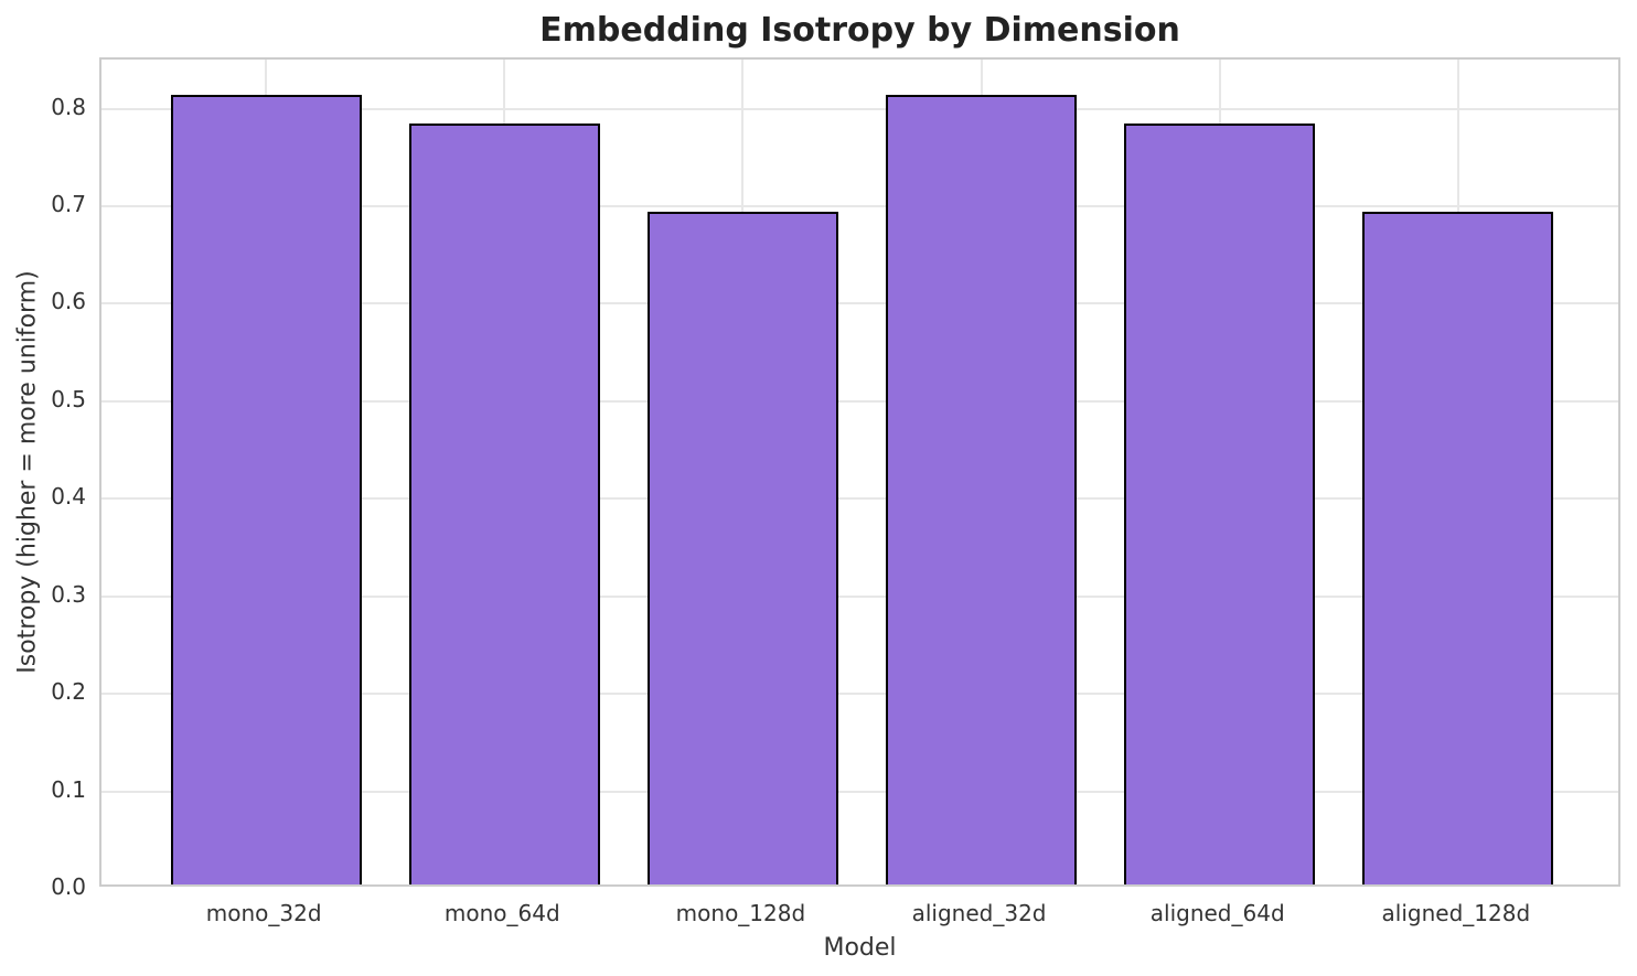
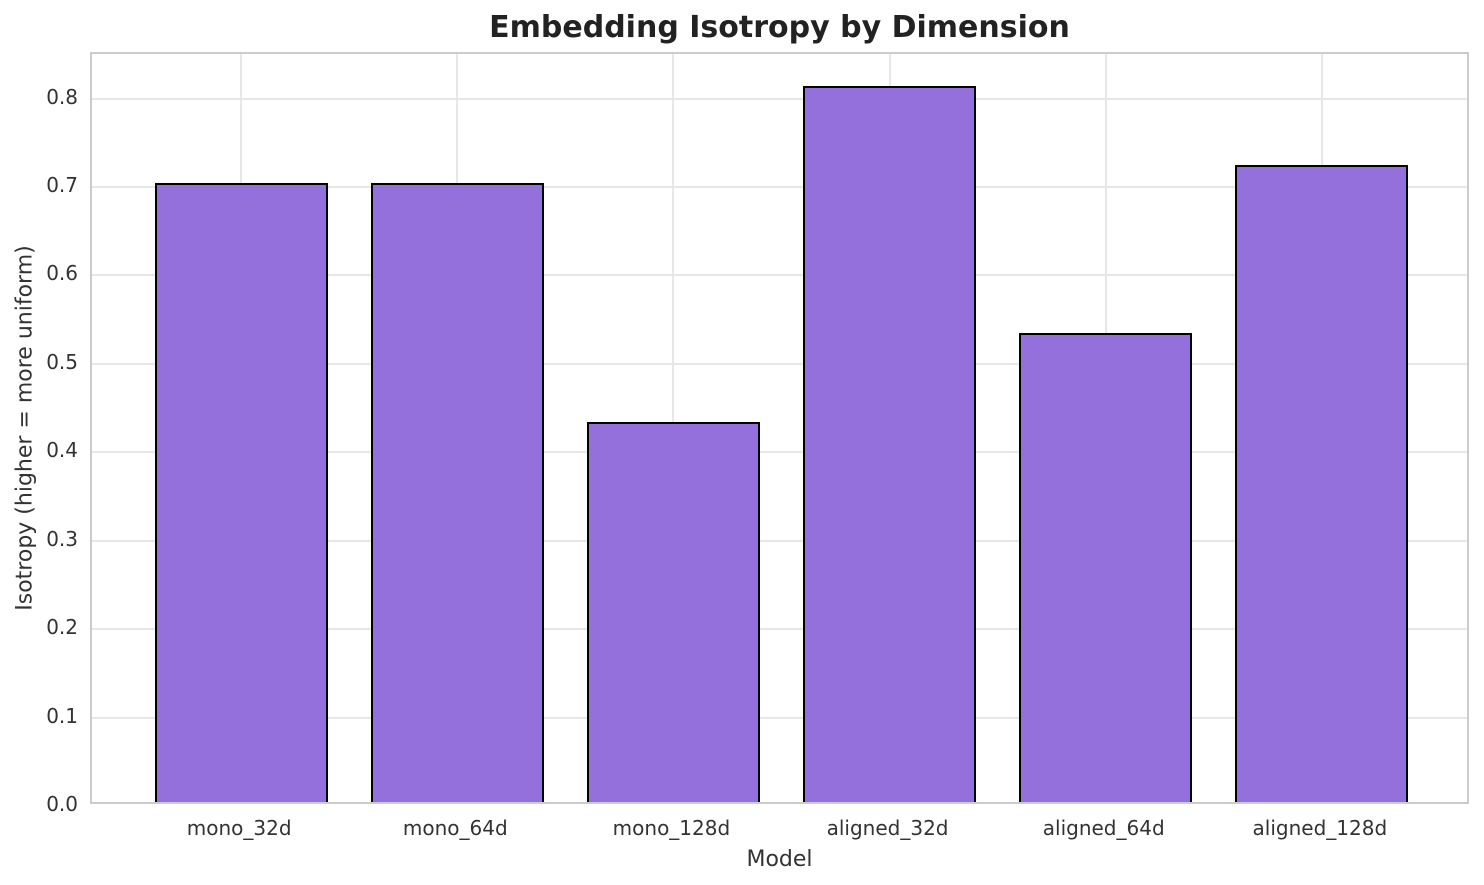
mono_32d: 0.81 -> 0.70
mono_64d: 0.78 -> 0.70
mono_128d: 0.69 -> 0.43
aligned_64d: 0.78 -> 0.53
aligned_128d: 0.69 -> 0.72
